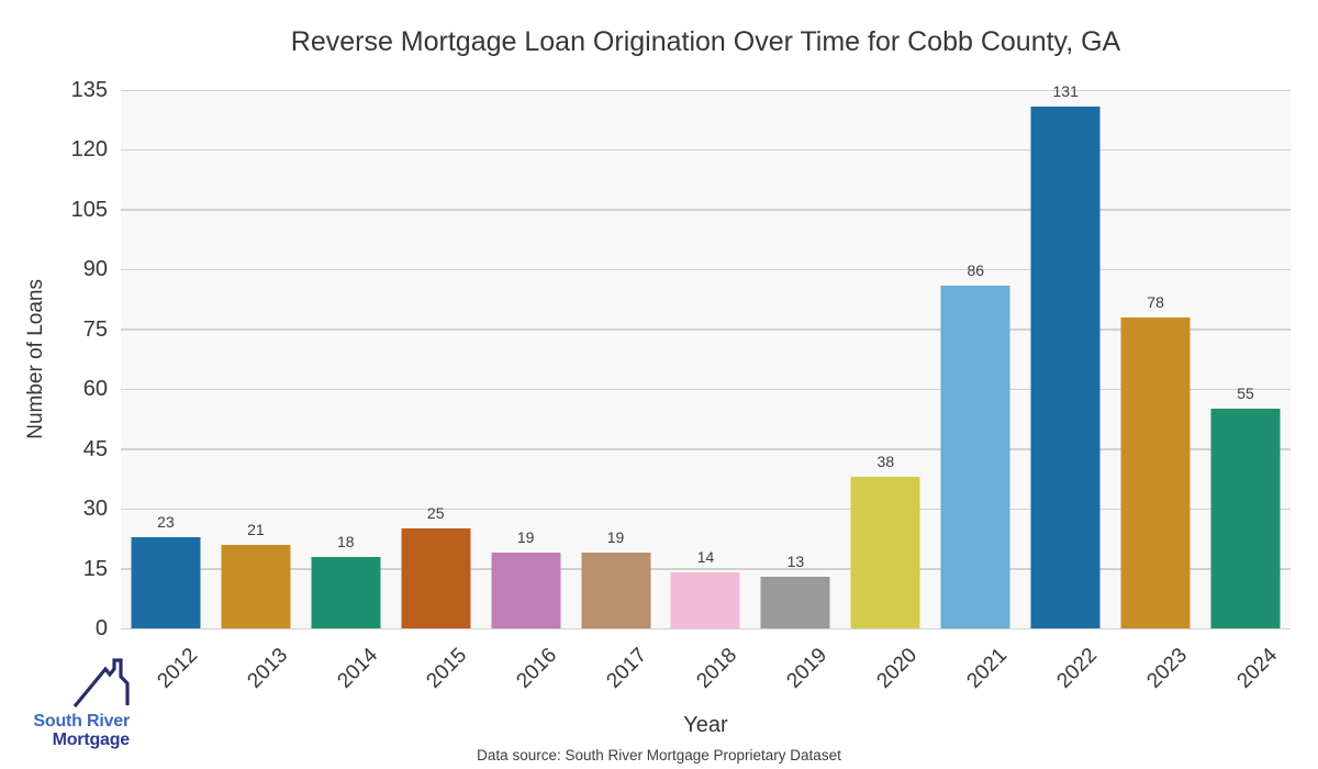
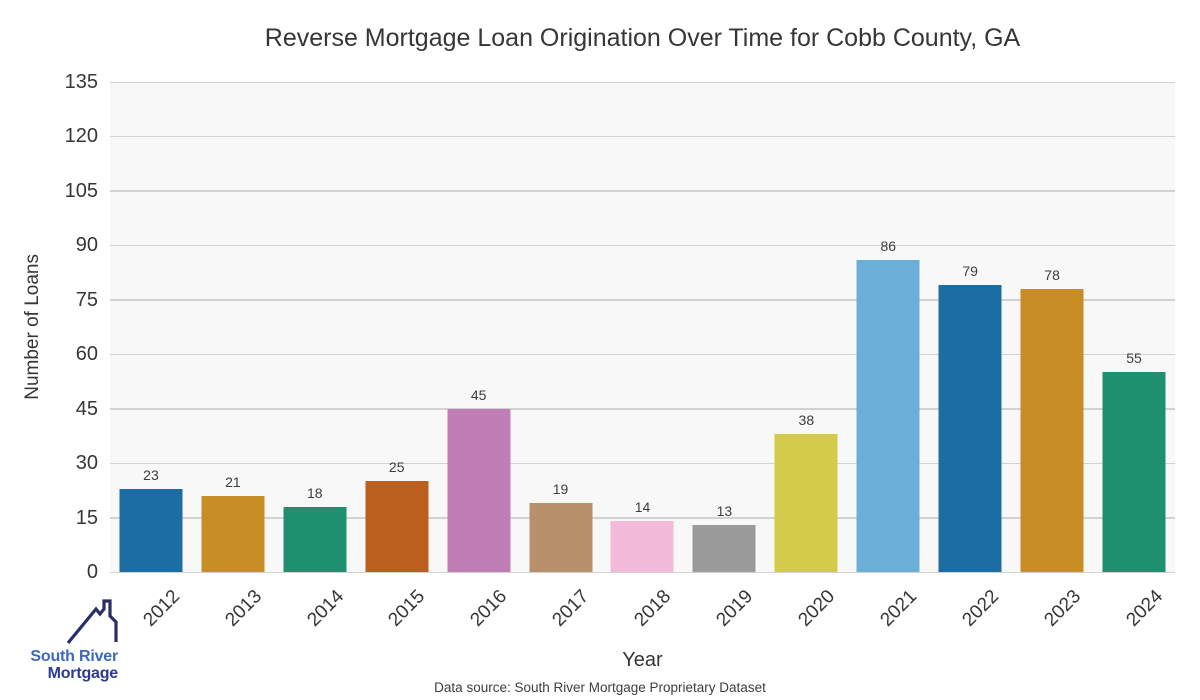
2016: 19 -> 45
2022: 131 -> 79
